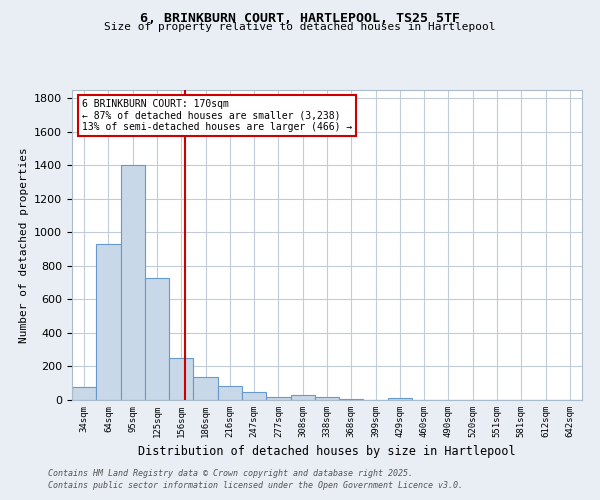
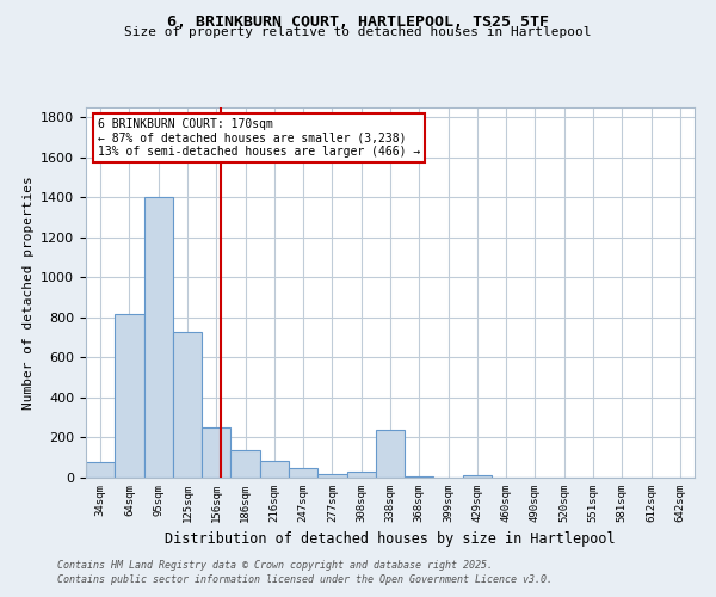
64sqm: 930 -> 820
338sqm: 20 -> 240
